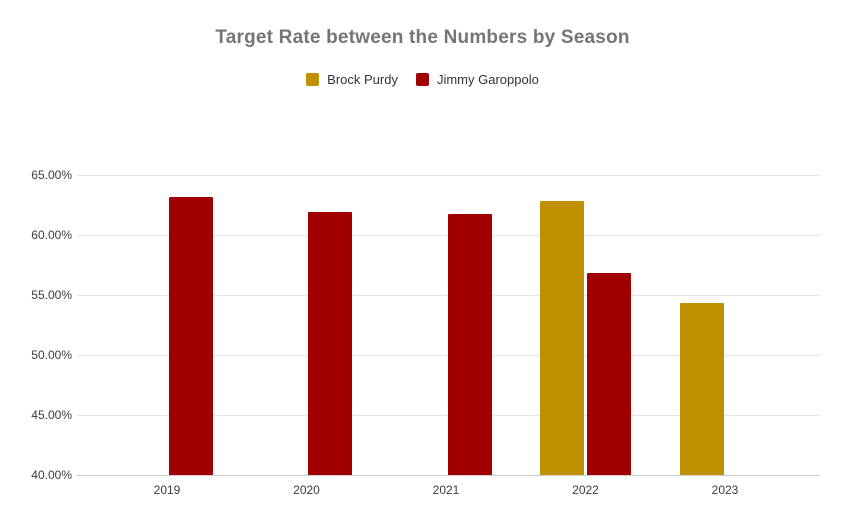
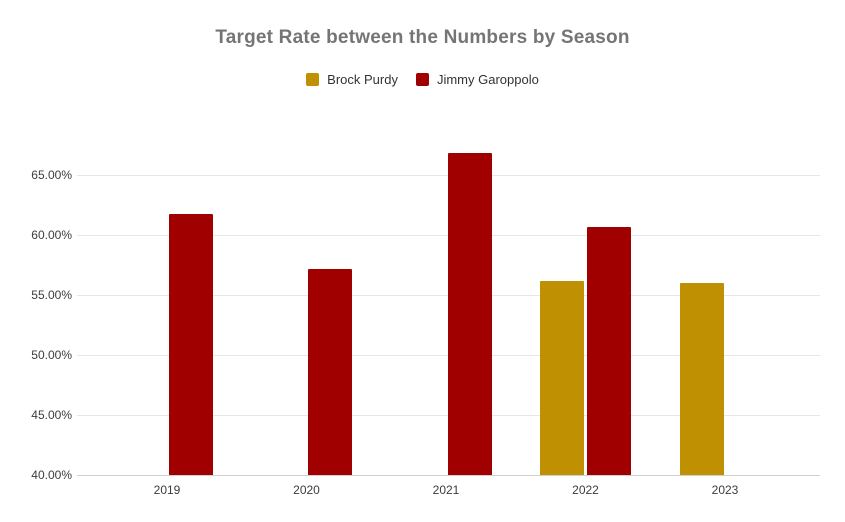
Jimmy Garoppolo/2019: 63.1% -> 61.7%
Jimmy Garoppolo/2020: 61.9% -> 57.1%
Jimmy Garoppolo/2021: 61.7% -> 66.8%
Brock Purdy/2022: 62.8% -> 56.1%
Jimmy Garoppolo/2022: 56.8% -> 60.6%
Brock Purdy/2023: 54.3% -> 56.0%
